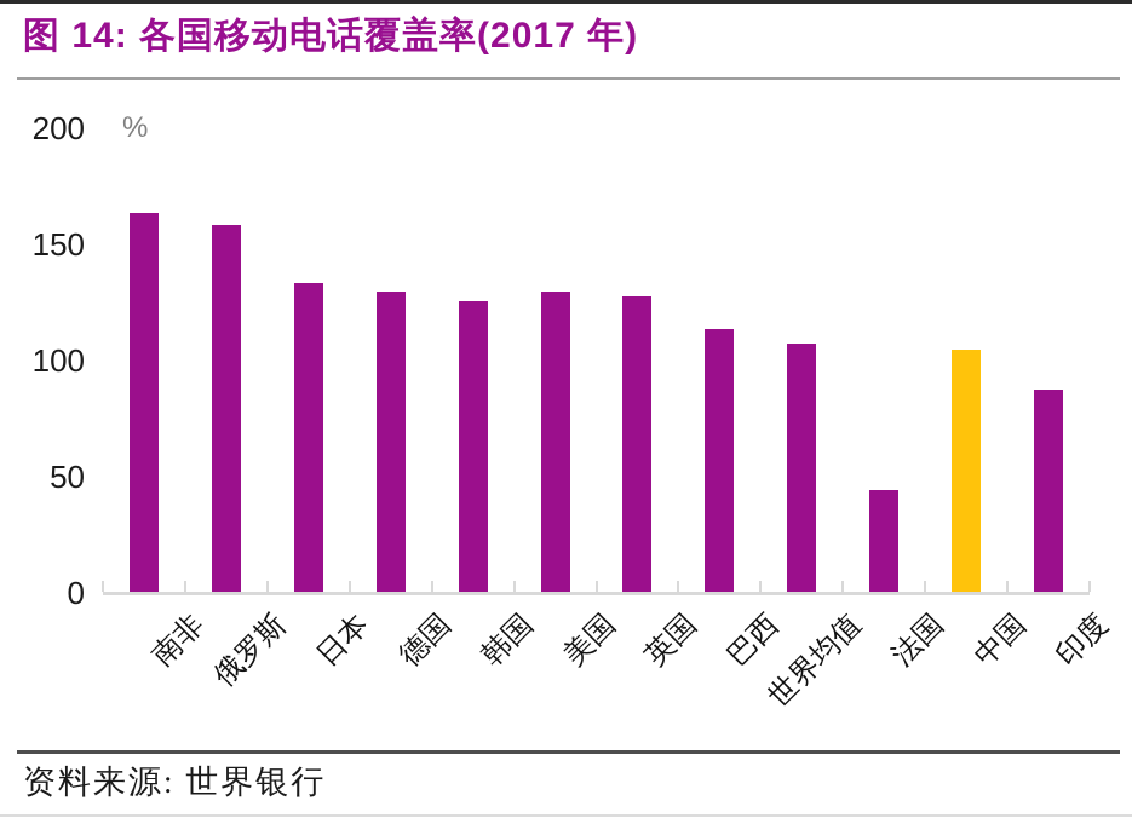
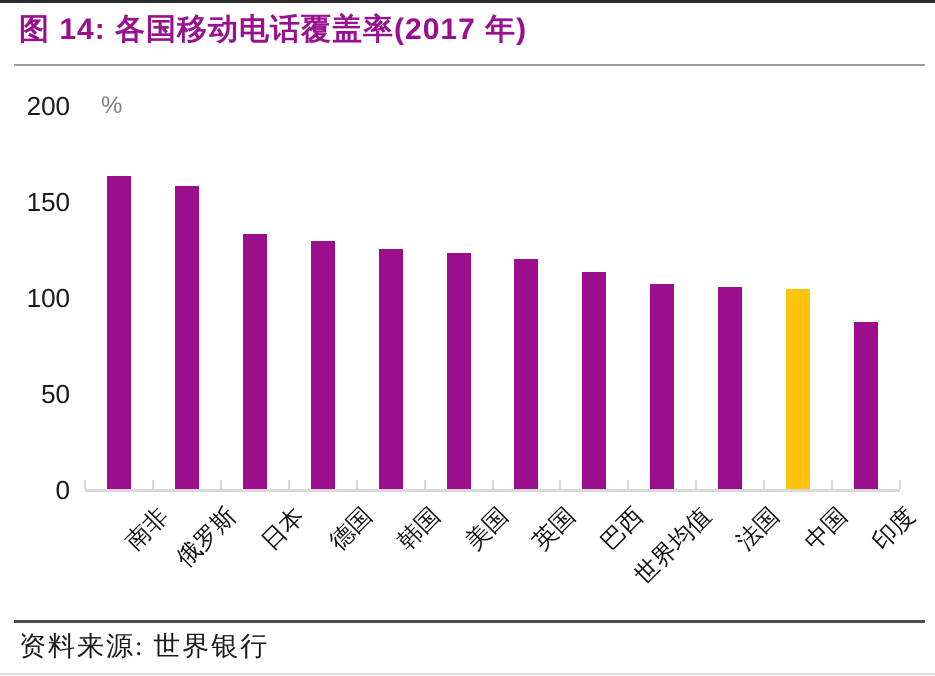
美国: 129 -> 123
英国: 127 -> 120
法国: 44 -> 105
